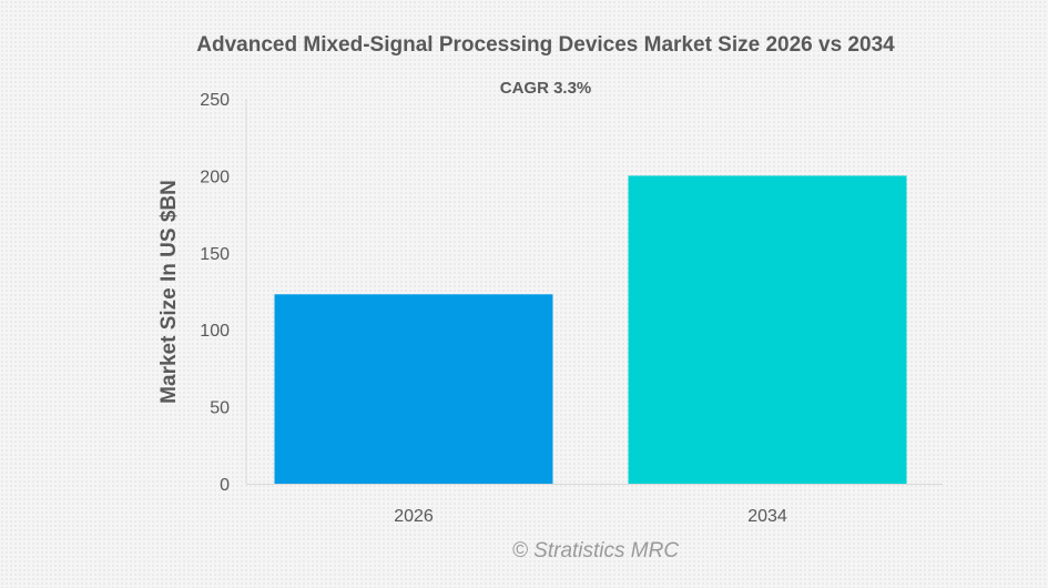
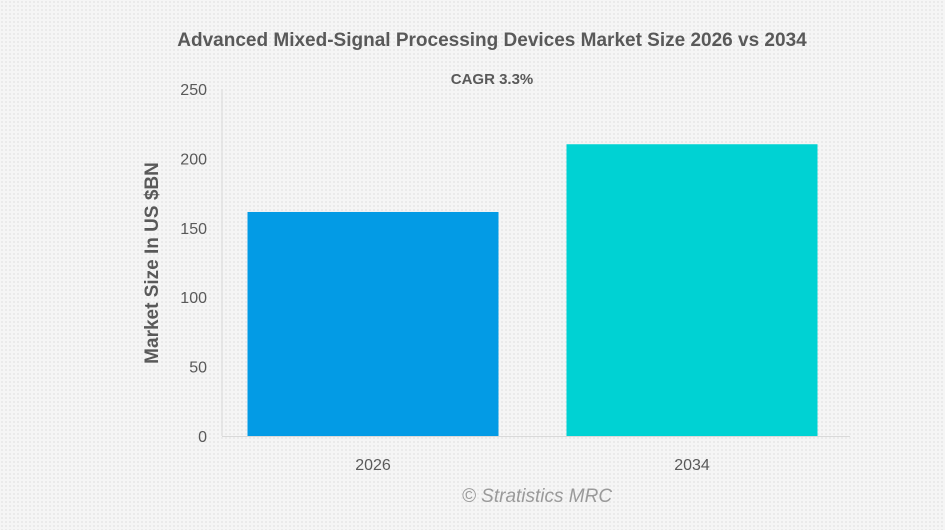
2026: 123 -> 161
2034: 200 -> 210
